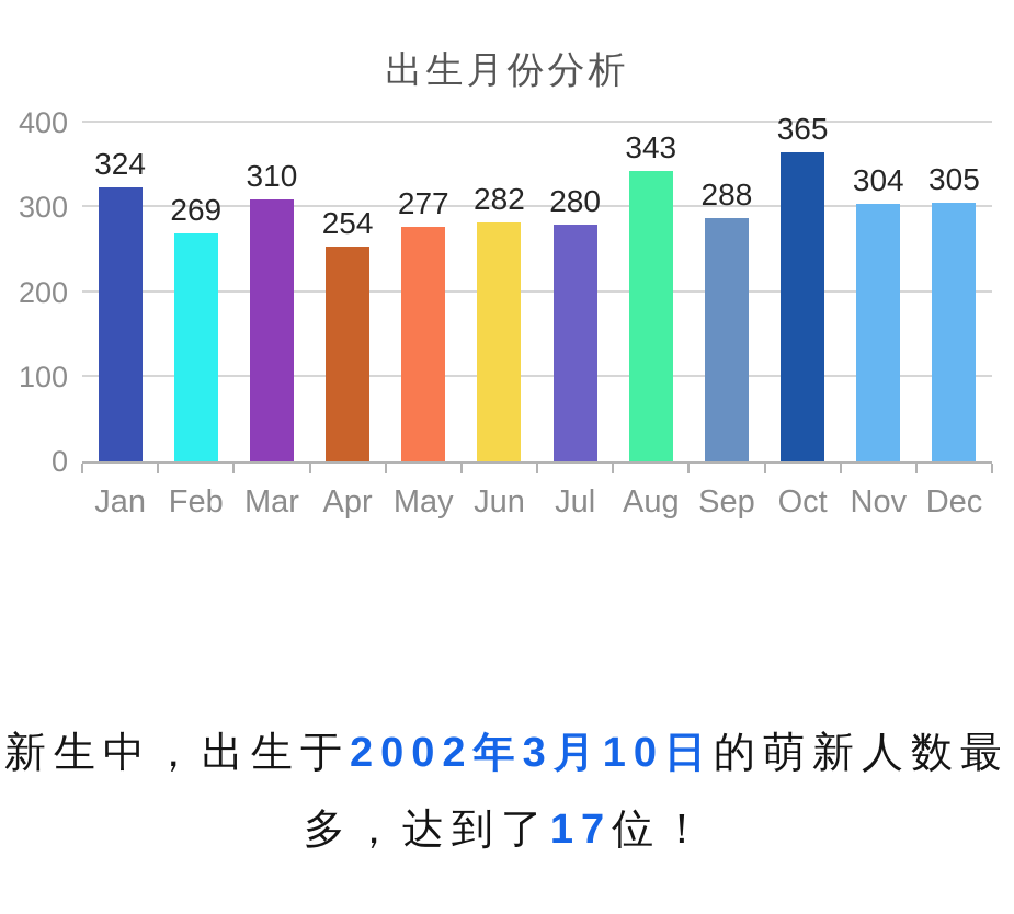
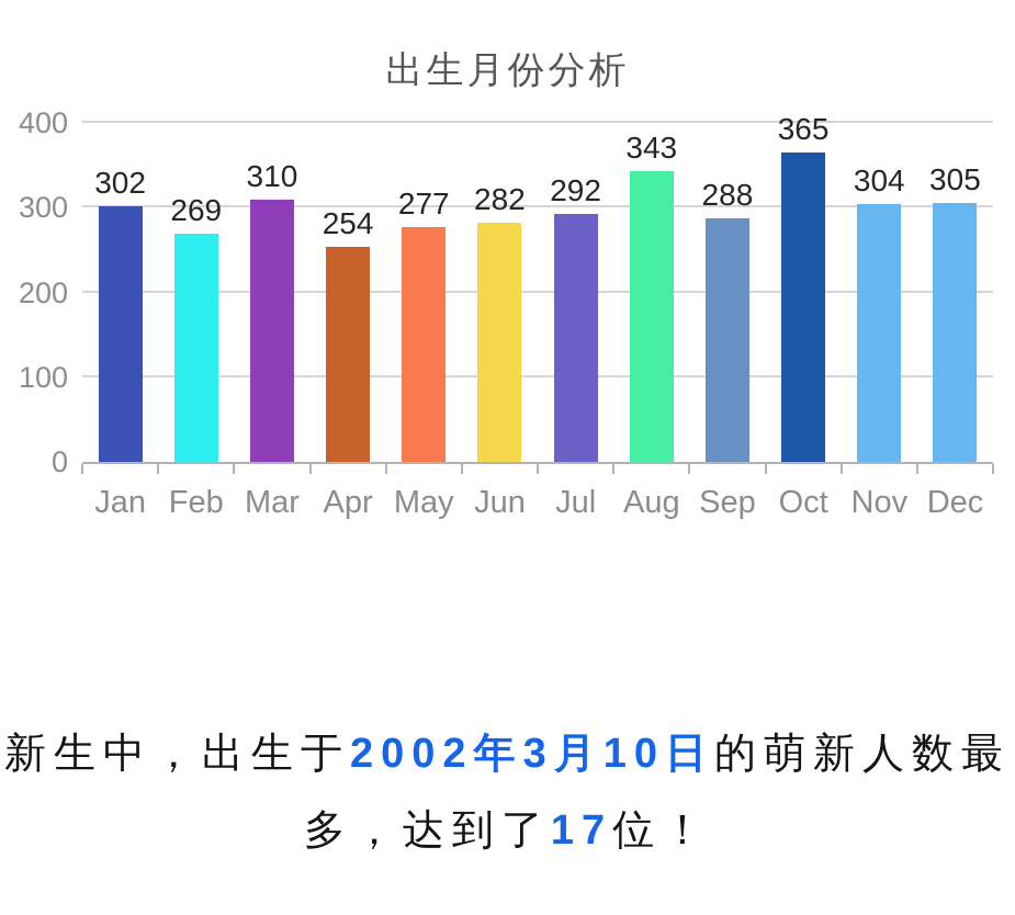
Jan: 324 -> 302
Jul: 280 -> 292
